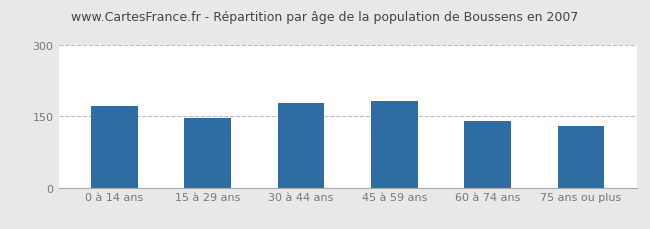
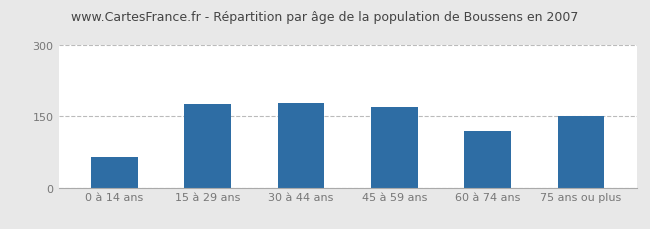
0 à 14 ans: 172 -> 65
15 à 29 ans: 146 -> 175
45 à 59 ans: 182 -> 170
60 à 74 ans: 141 -> 120
75 ans ou plus: 129 -> 150
